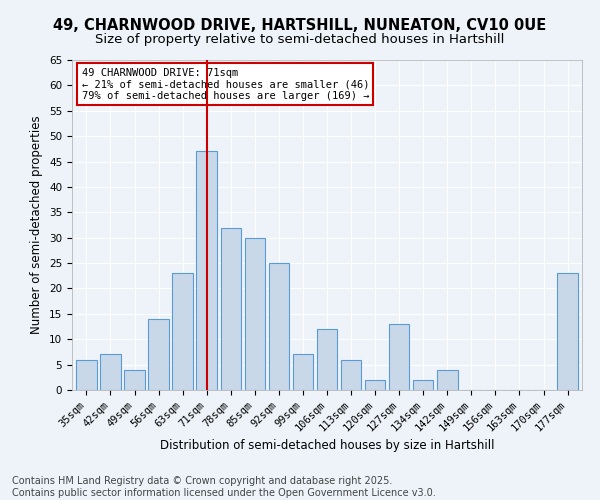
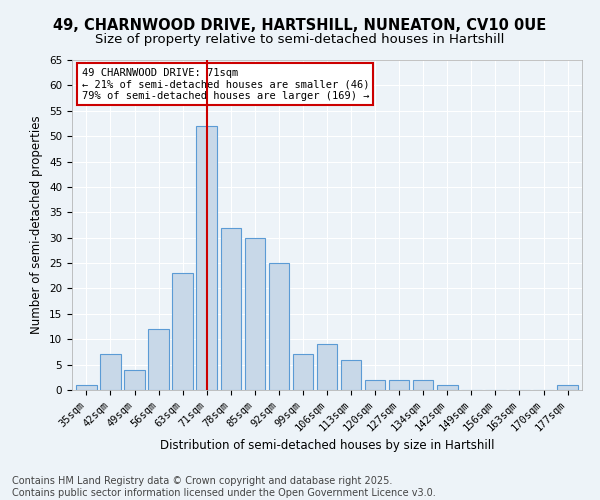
35sqm: 6 -> 1
56sqm: 14 -> 12
71sqm: 47 -> 52
106sqm: 12 -> 9
127sqm: 13 -> 2
142sqm: 4 -> 1
177sqm: 23 -> 1
